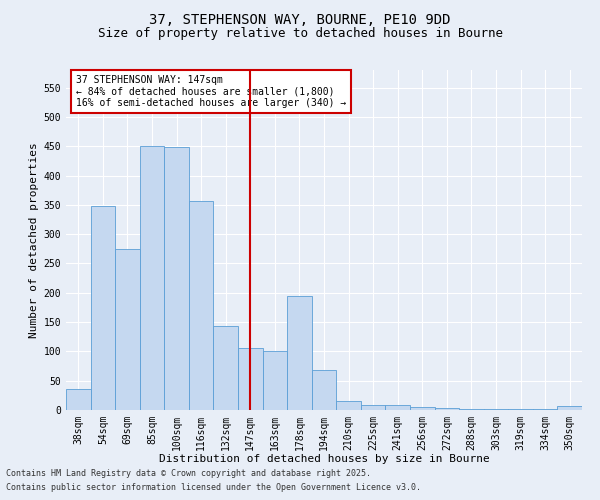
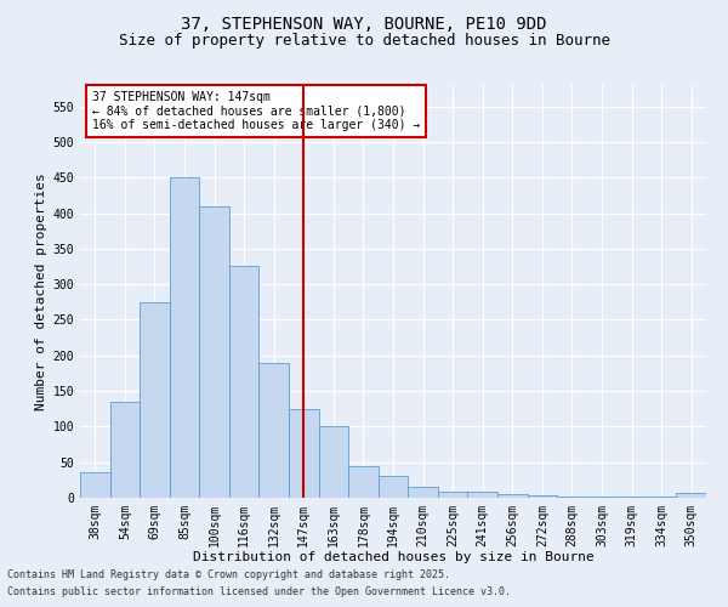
54sqm: 348 -> 135
100sqm: 448 -> 410
116sqm: 356 -> 325
132sqm: 144 -> 190
147sqm: 106 -> 125
178sqm: 194 -> 45
194sqm: 68 -> 30
